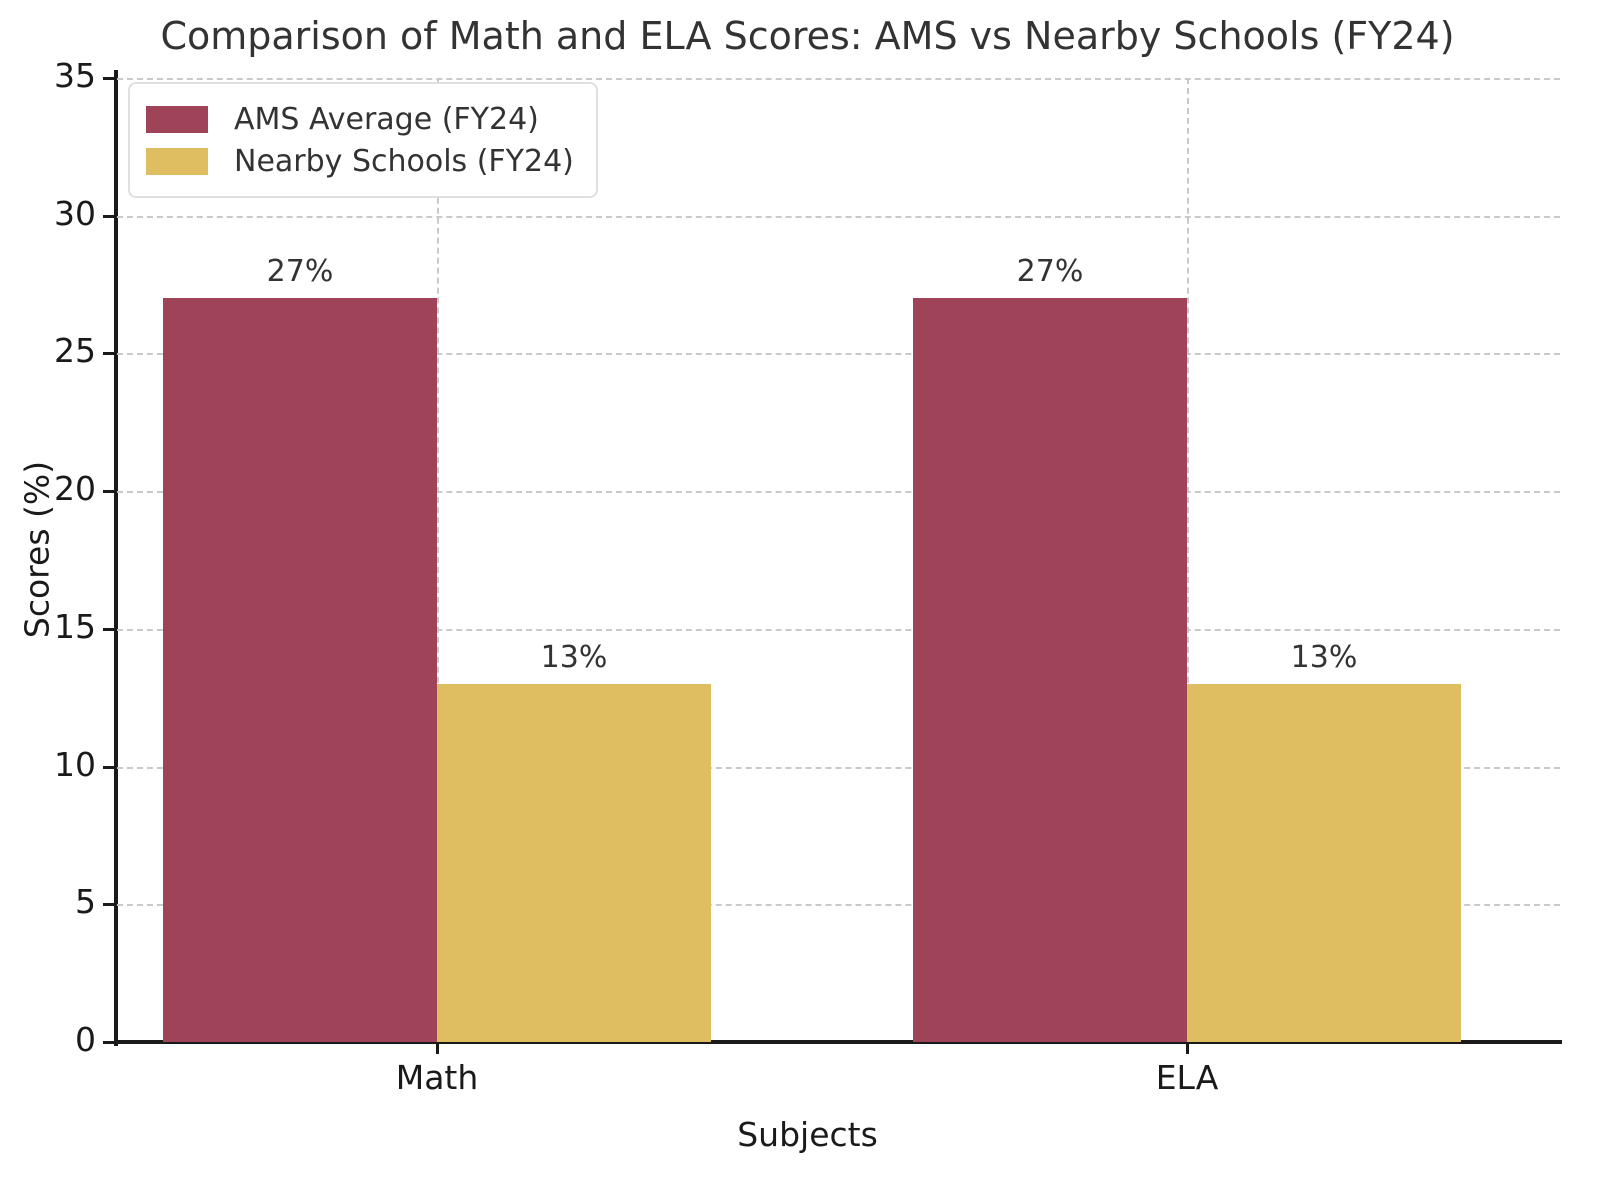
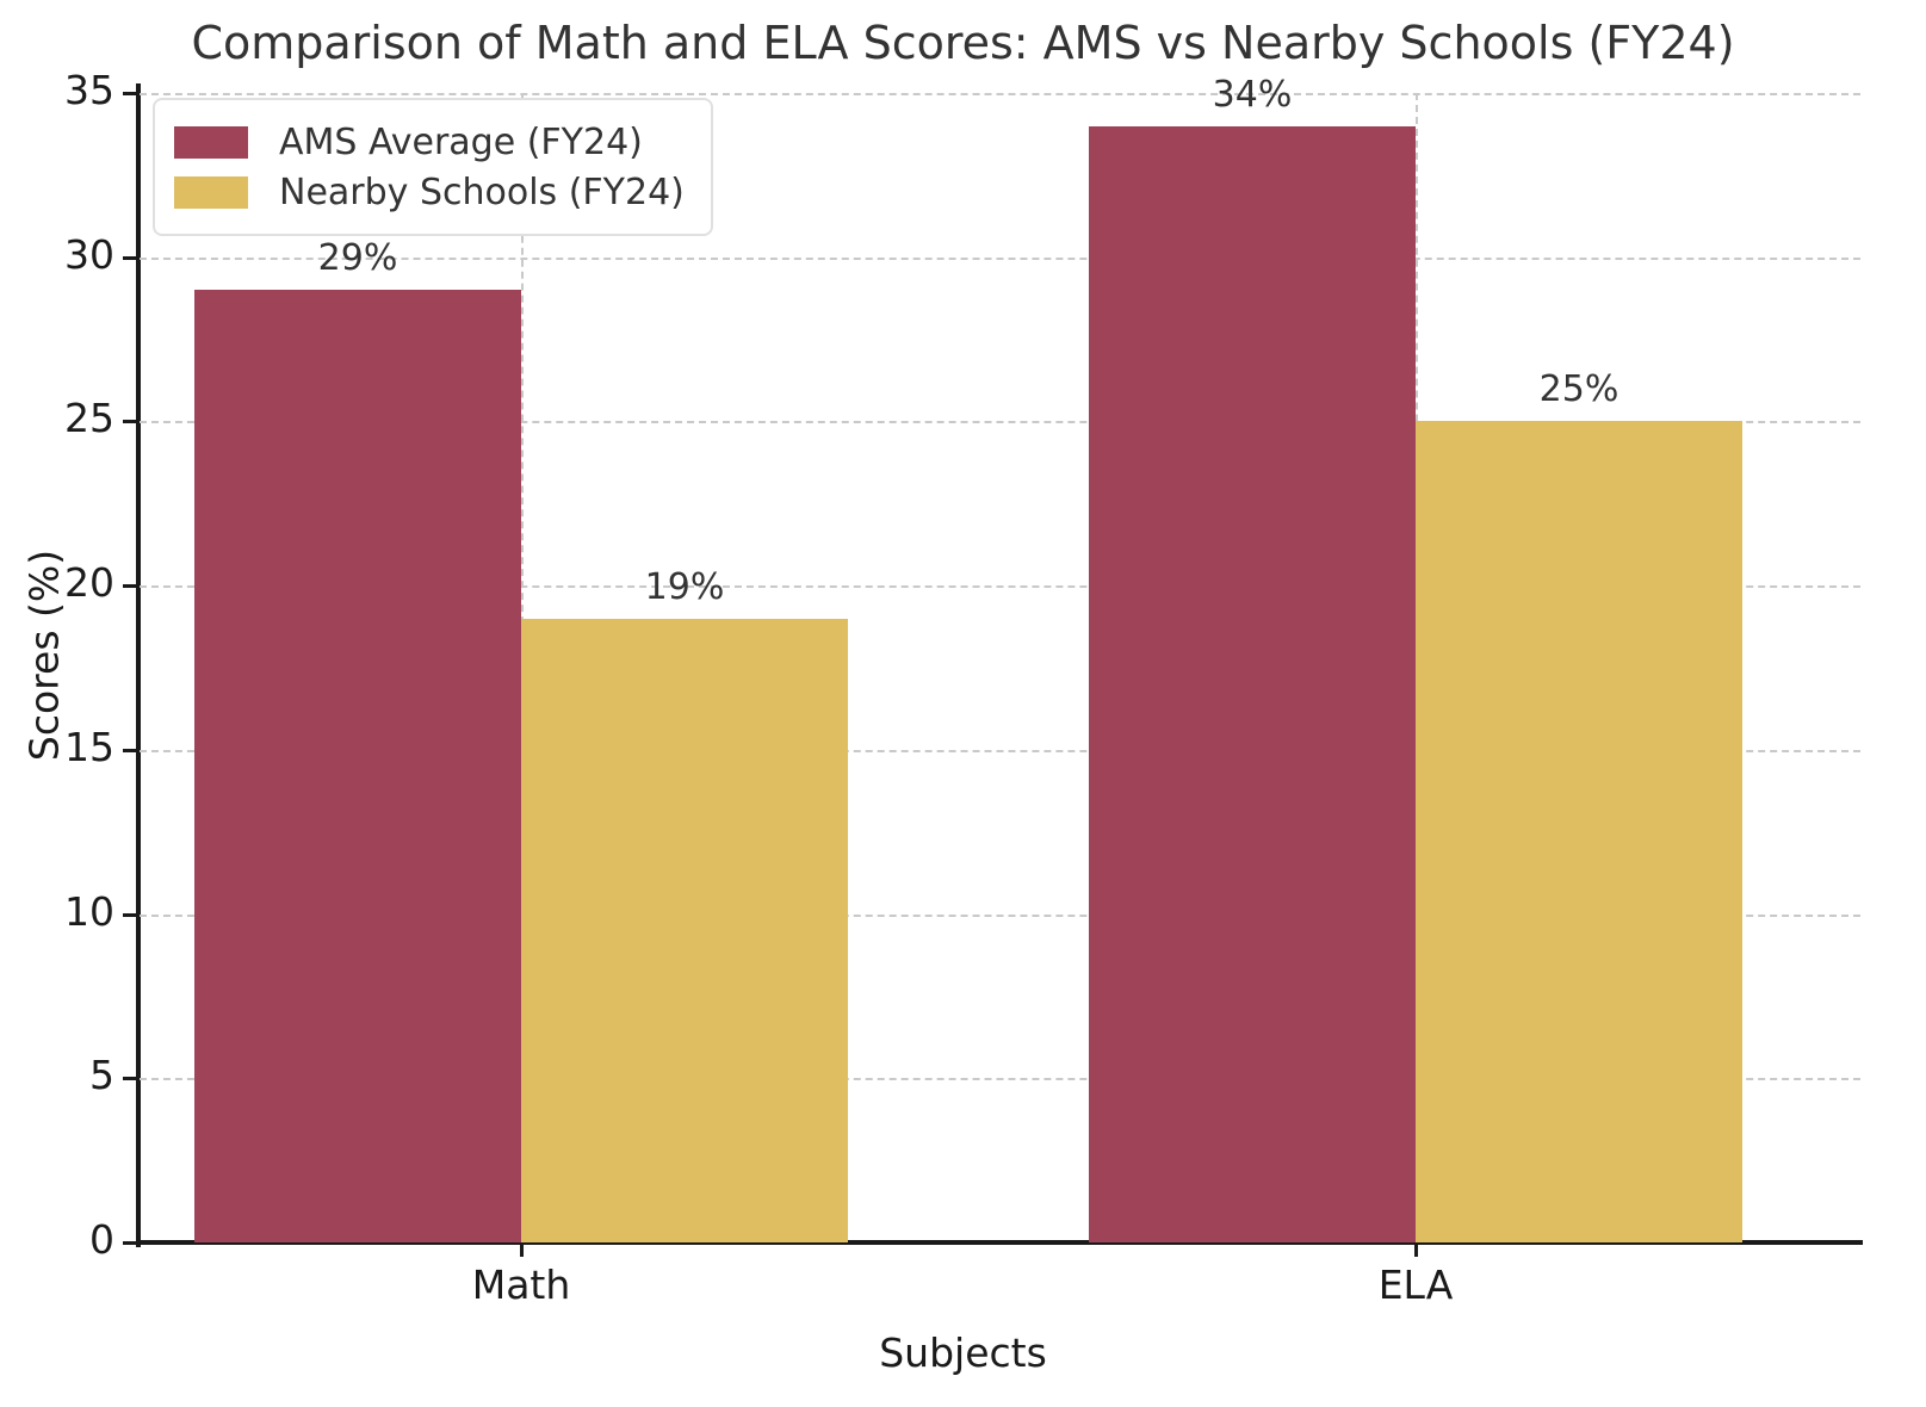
AMS Average (FY24)/Math: 27% -> 29%
Nearby Schools (FY24)/Math: 13% -> 19%
AMS Average (FY24)/ELA: 27% -> 34%
Nearby Schools (FY24)/ELA: 13% -> 25%
